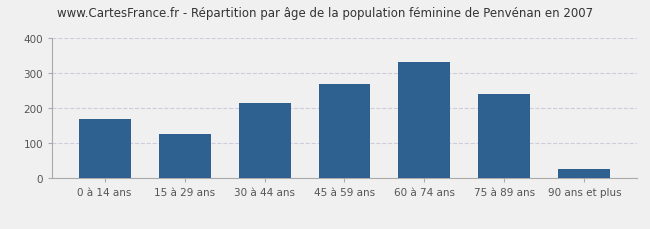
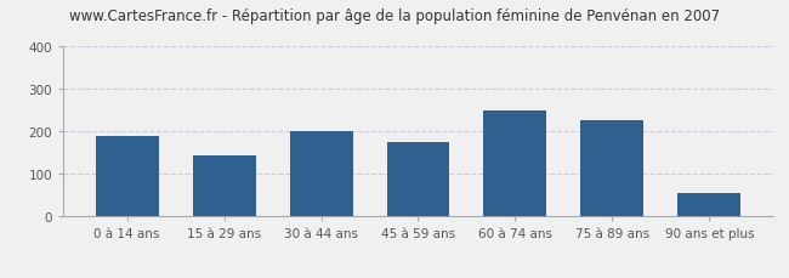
0 à 14 ans: 168 -> 190
15 à 29 ans: 128 -> 145
30 à 44 ans: 215 -> 200
45 à 59 ans: 268 -> 175
60 à 74 ans: 332 -> 250
75 à 89 ans: 242 -> 225
90 ans et plus: 28 -> 55
